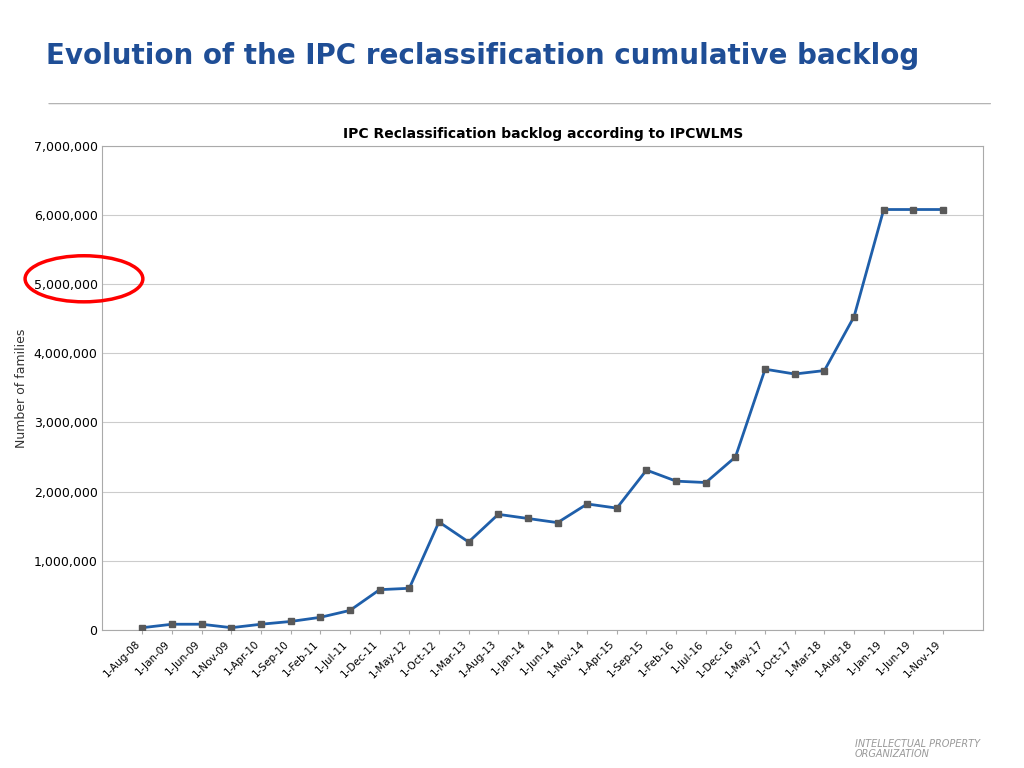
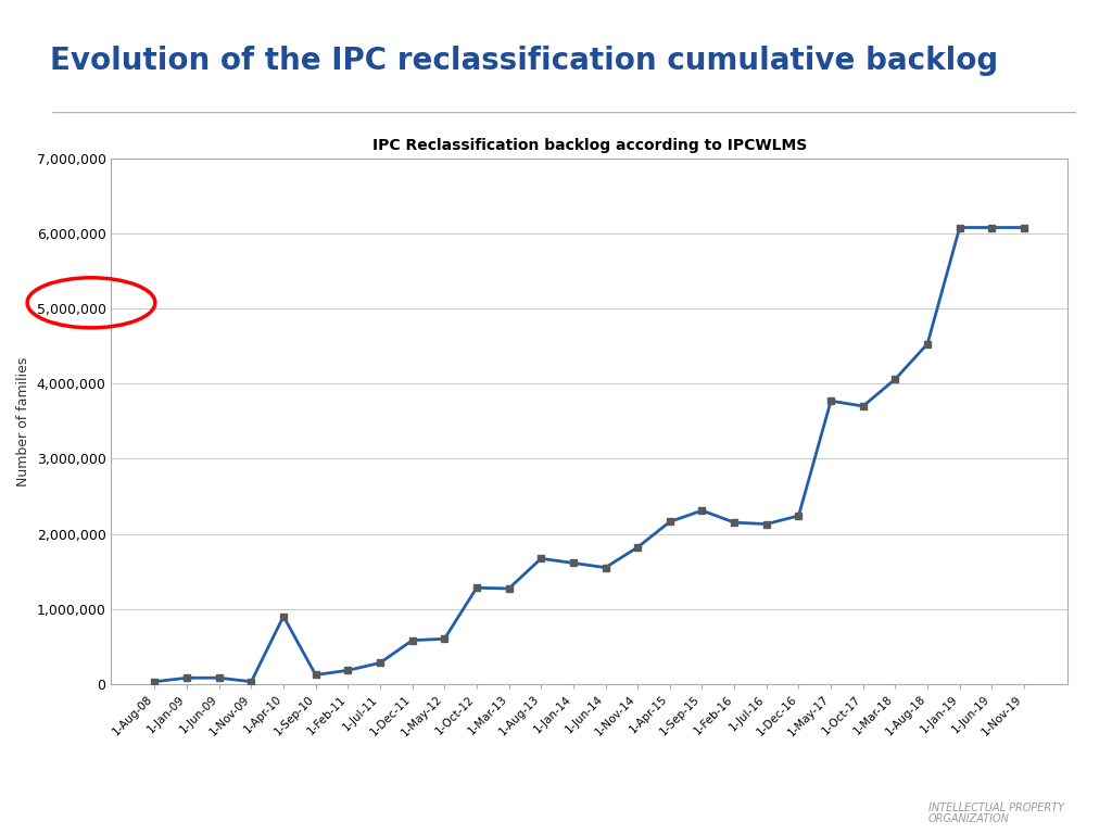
1-Apr-10: 80,000 -> 900,000
1-Oct-12: 1,560,000 -> 1,280,000
1-Apr-15: 1,760,000 -> 2,160,000
1-Dec-16: 2,500,000 -> 2,240,000
1-Mar-18: 3,750,000 -> 4,060,000
